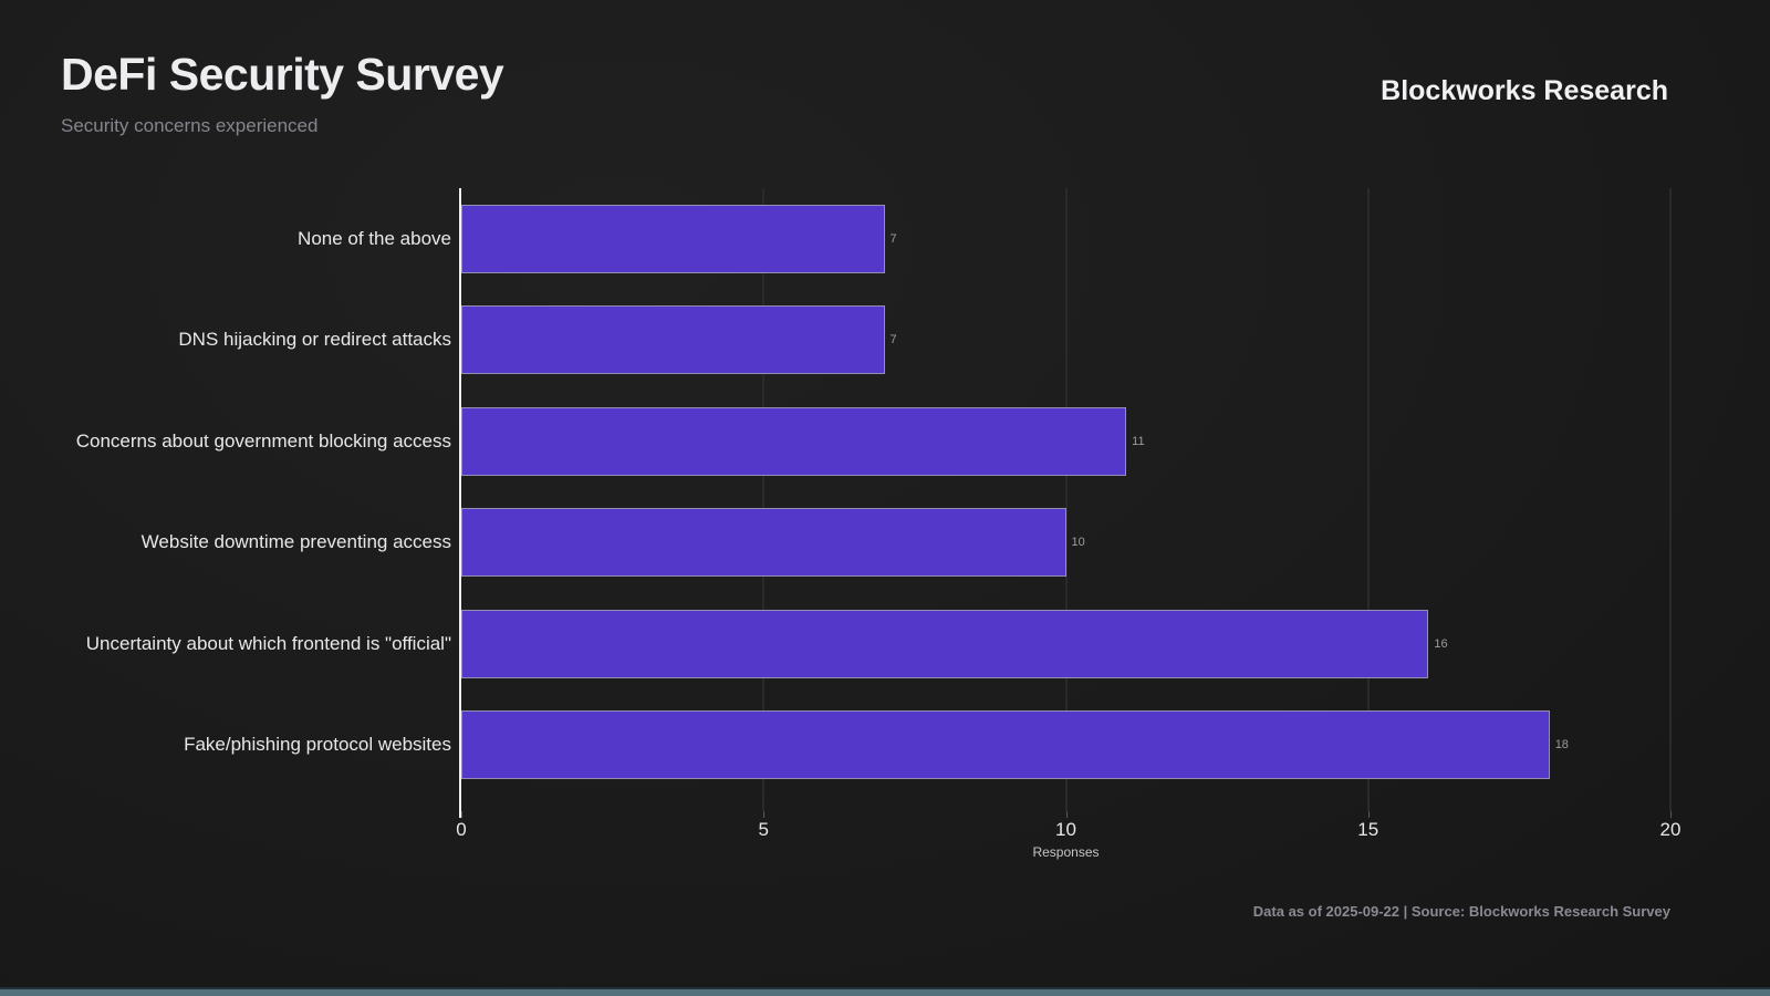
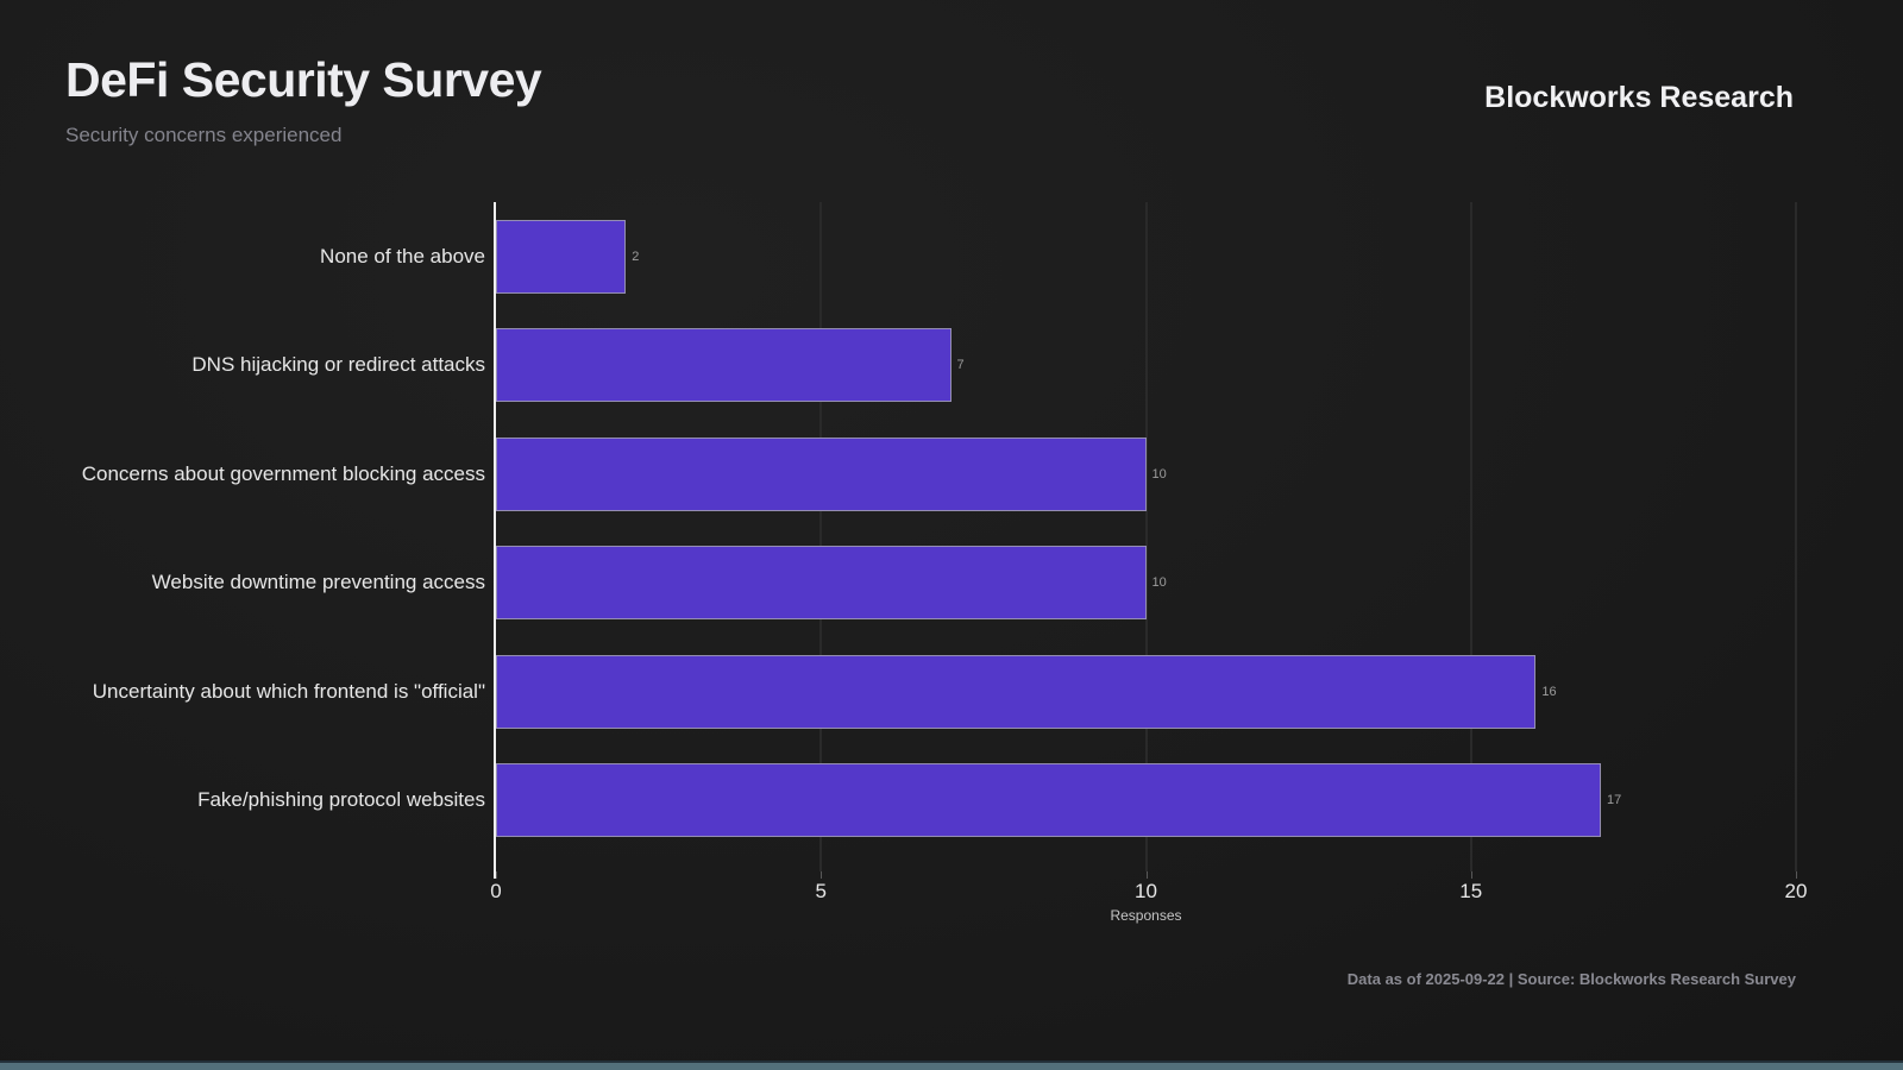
None of the above: 7 -> 2
Concerns about government blocking access: 11 -> 10
Fake/phishing protocol websites: 18 -> 17
